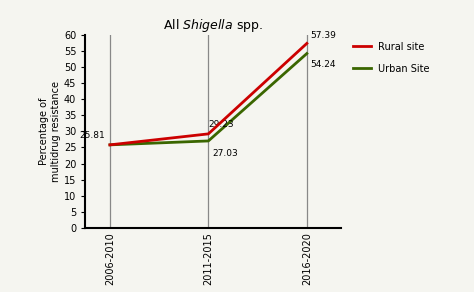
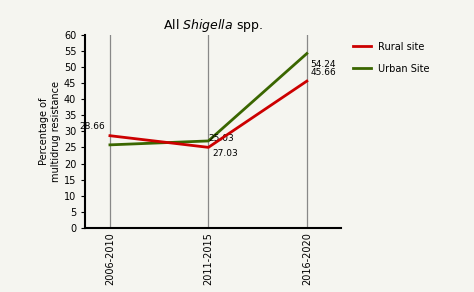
Rural site/2006-2010: 25.81 -> 28.66
Rural site/2011-2015: 29.23 -> 25.03
Rural site/2016-2020: 57.39 -> 45.66
